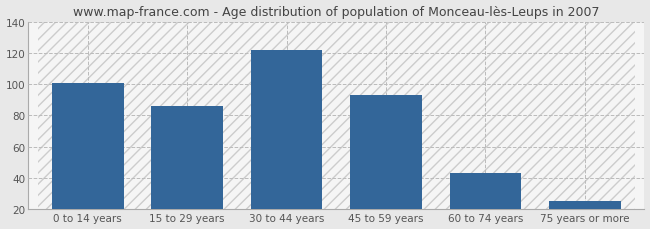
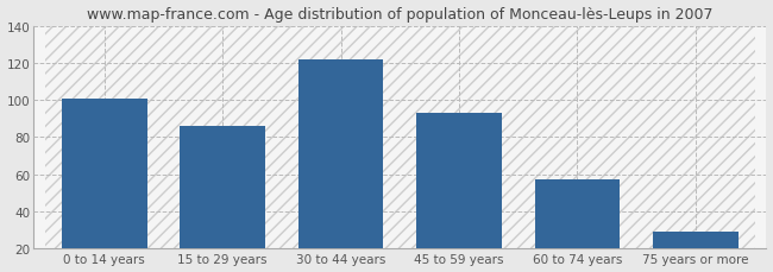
60 to 74 years: 43 -> 57
75 years or more: 25 -> 29
